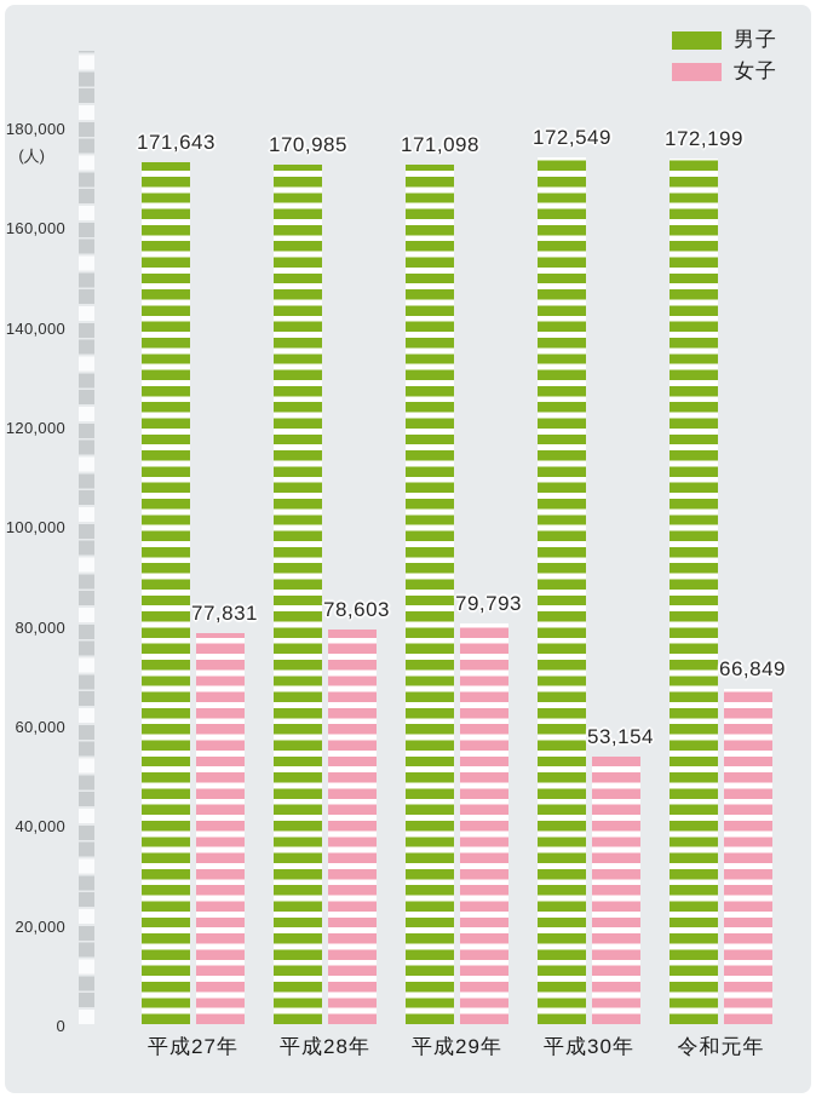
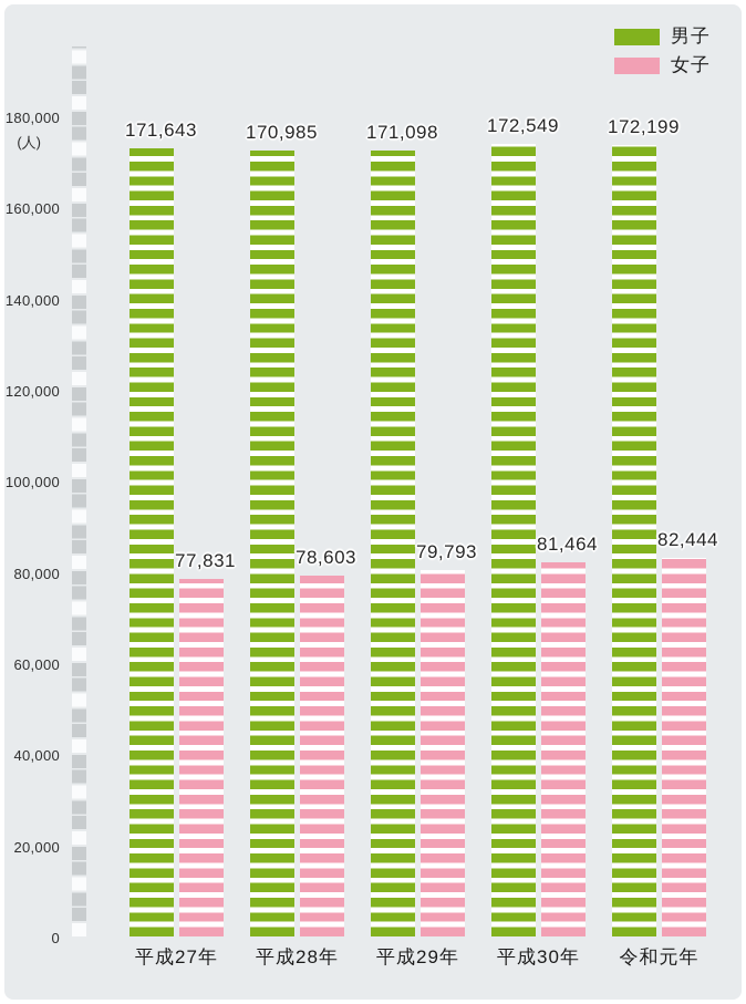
女子/平成30年: 53,154 -> 81,464
女子/令和元年: 66,849 -> 82,444
